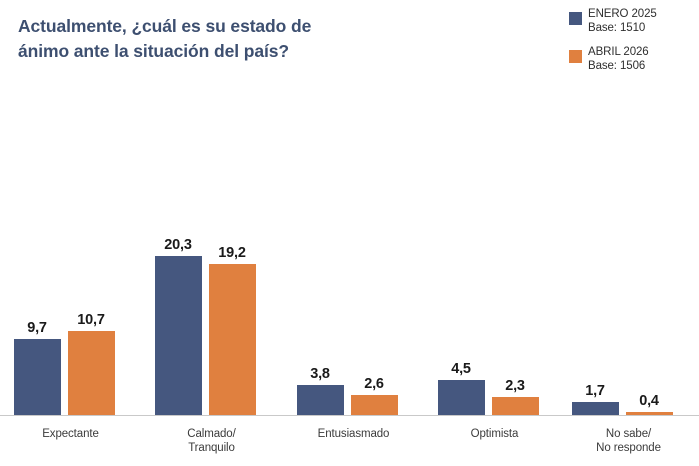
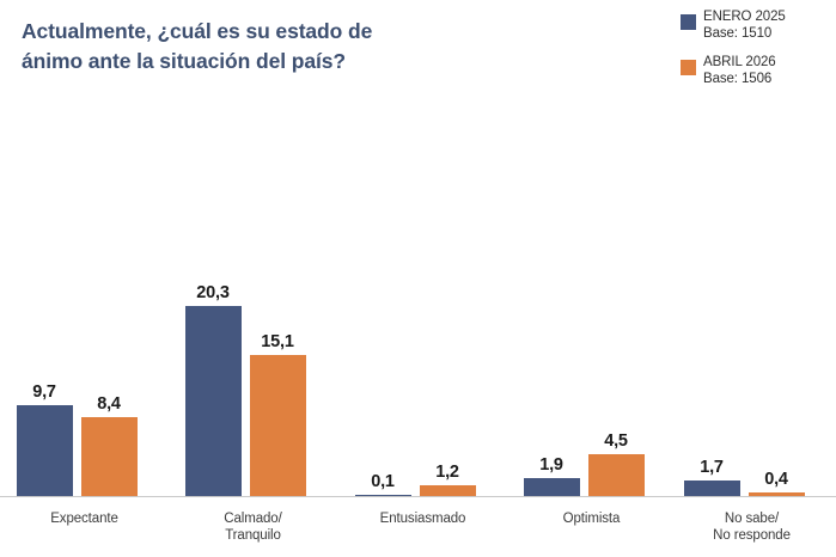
ABRIL 2026/Expectante: 10,7 -> 8,4
ABRIL 2026/Calmado/ Tranquilo: 19,2 -> 15,1
ENERO 2025/Entusiasmado: 3,8 -> 0,1
ABRIL 2026/Entusiasmado: 2,6 -> 1,2
ENERO 2025/Optimista: 4,5 -> 1,9
ABRIL 2026/Optimista: 2,3 -> 4,5
